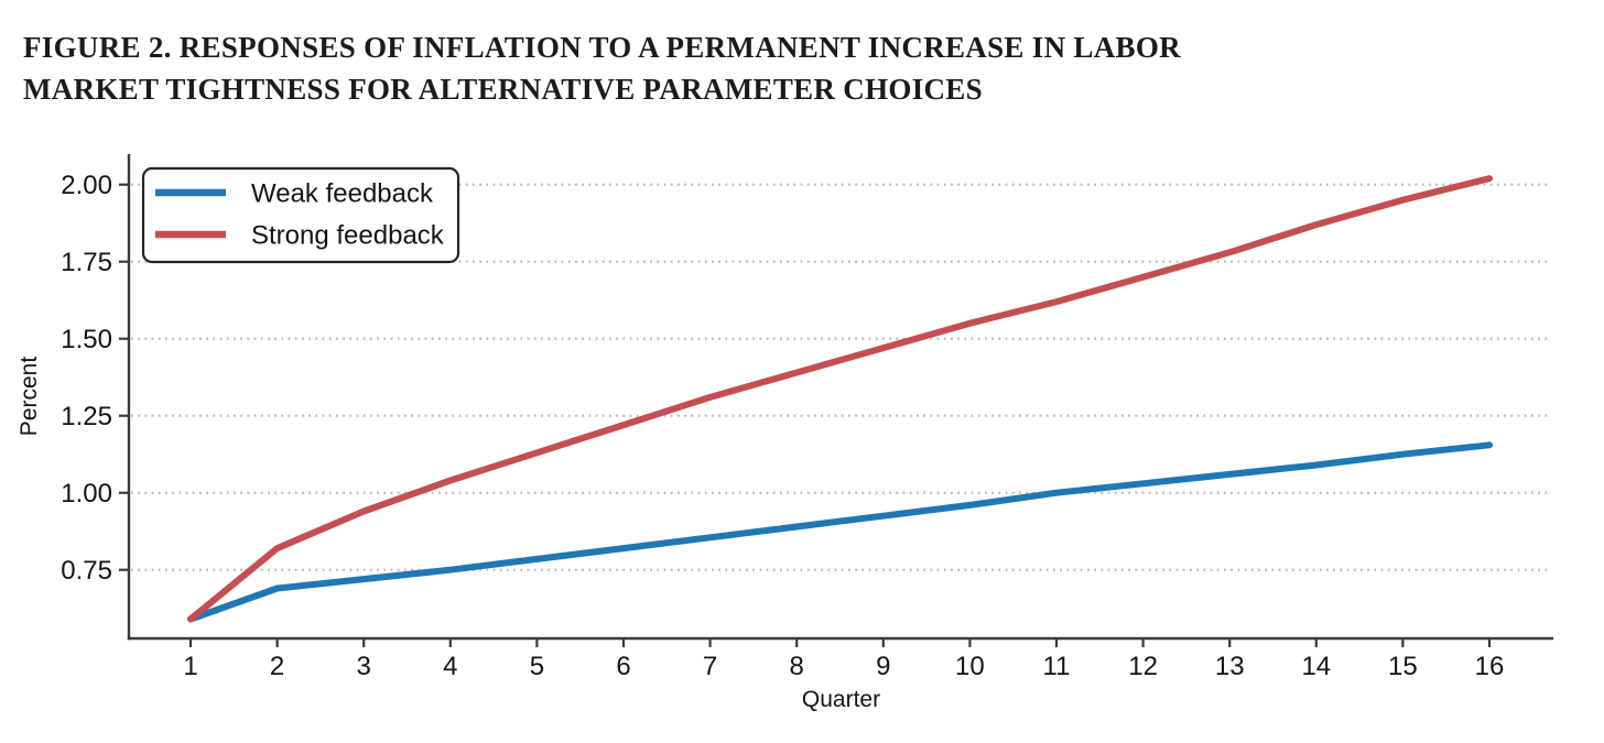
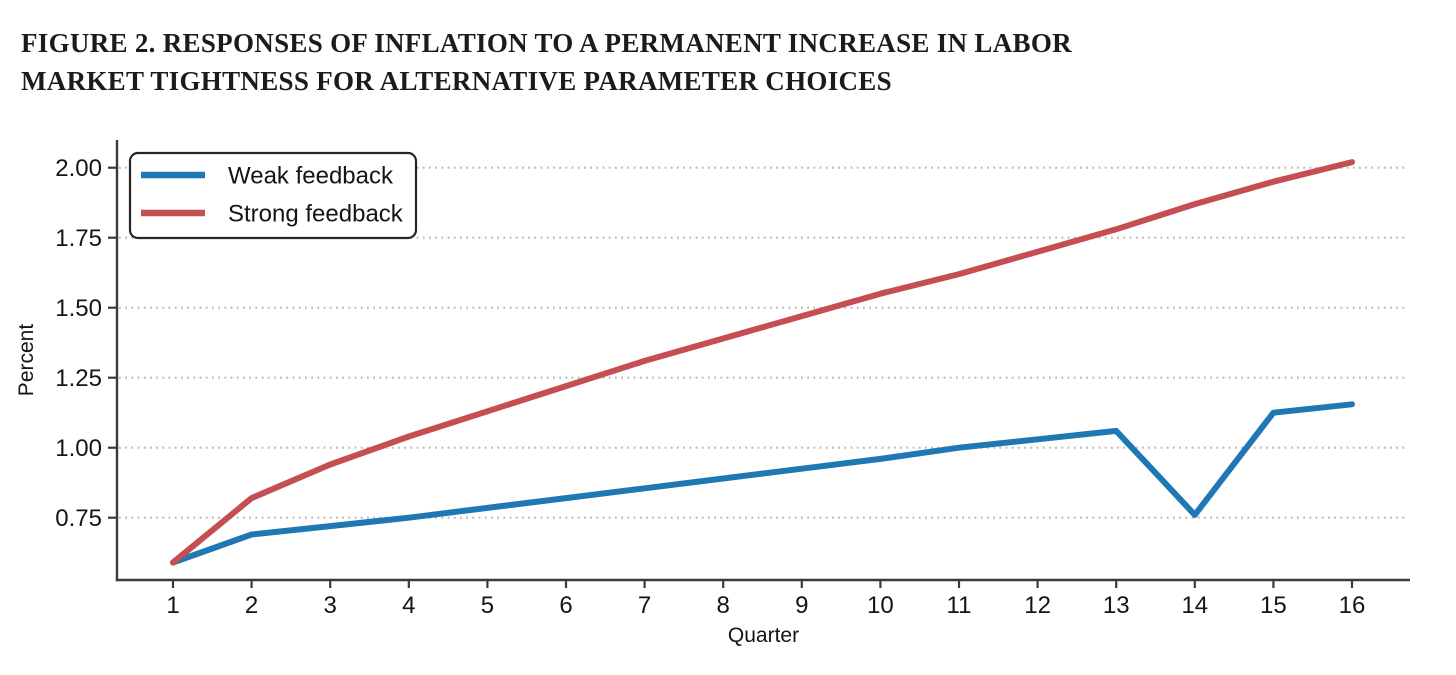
Weak feedback/14: 1.09 -> 0.76
